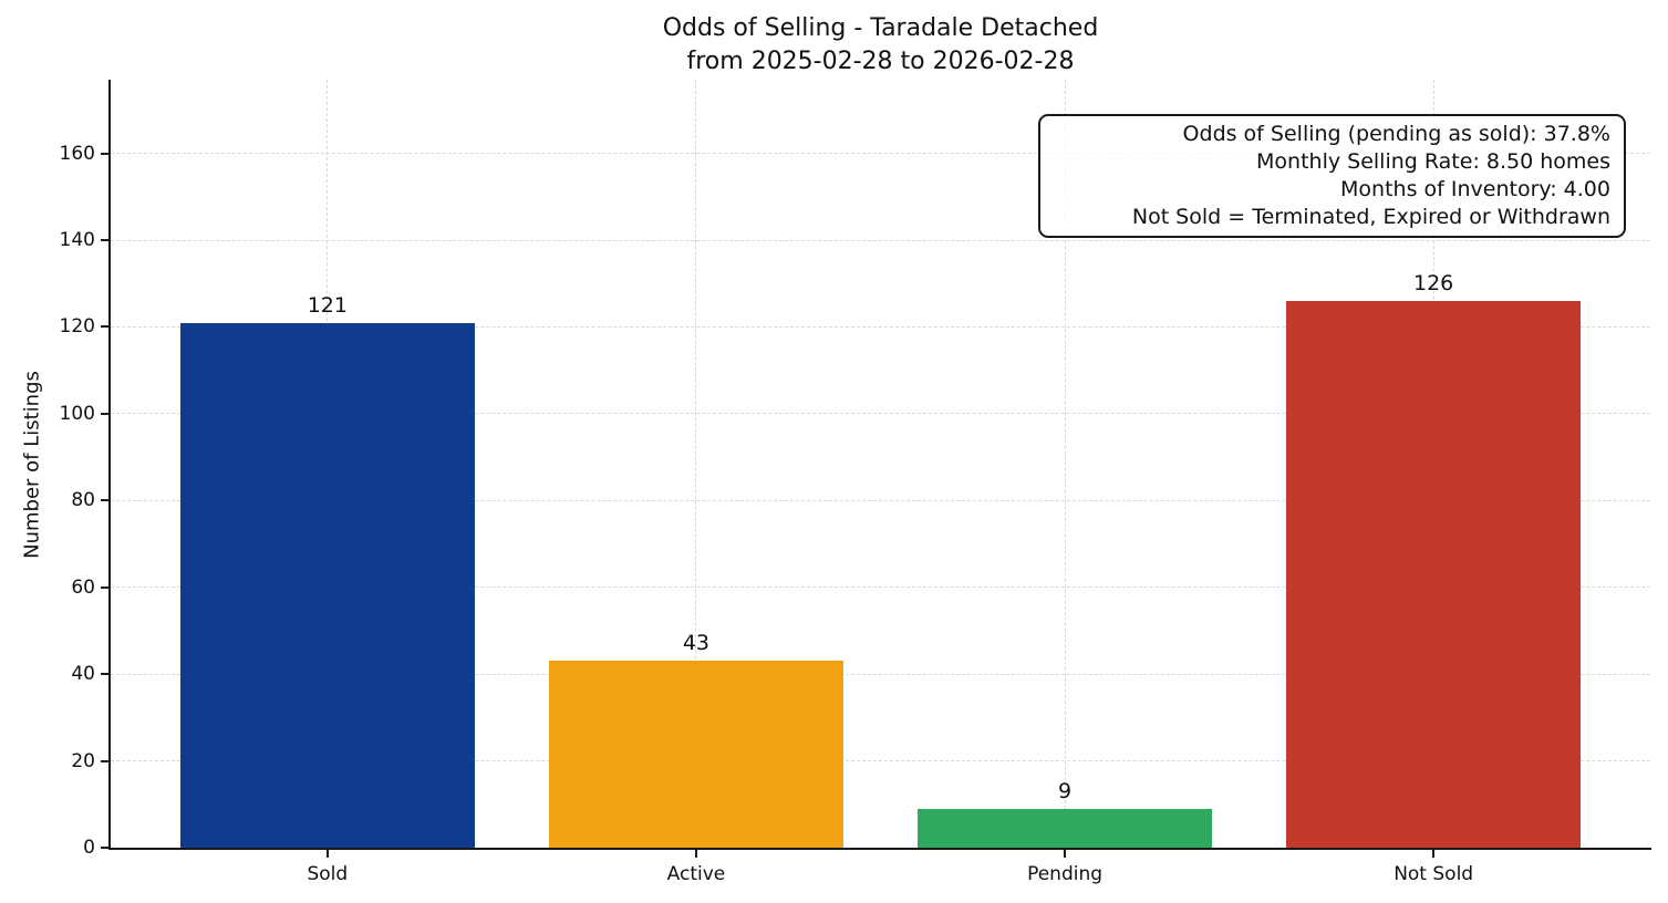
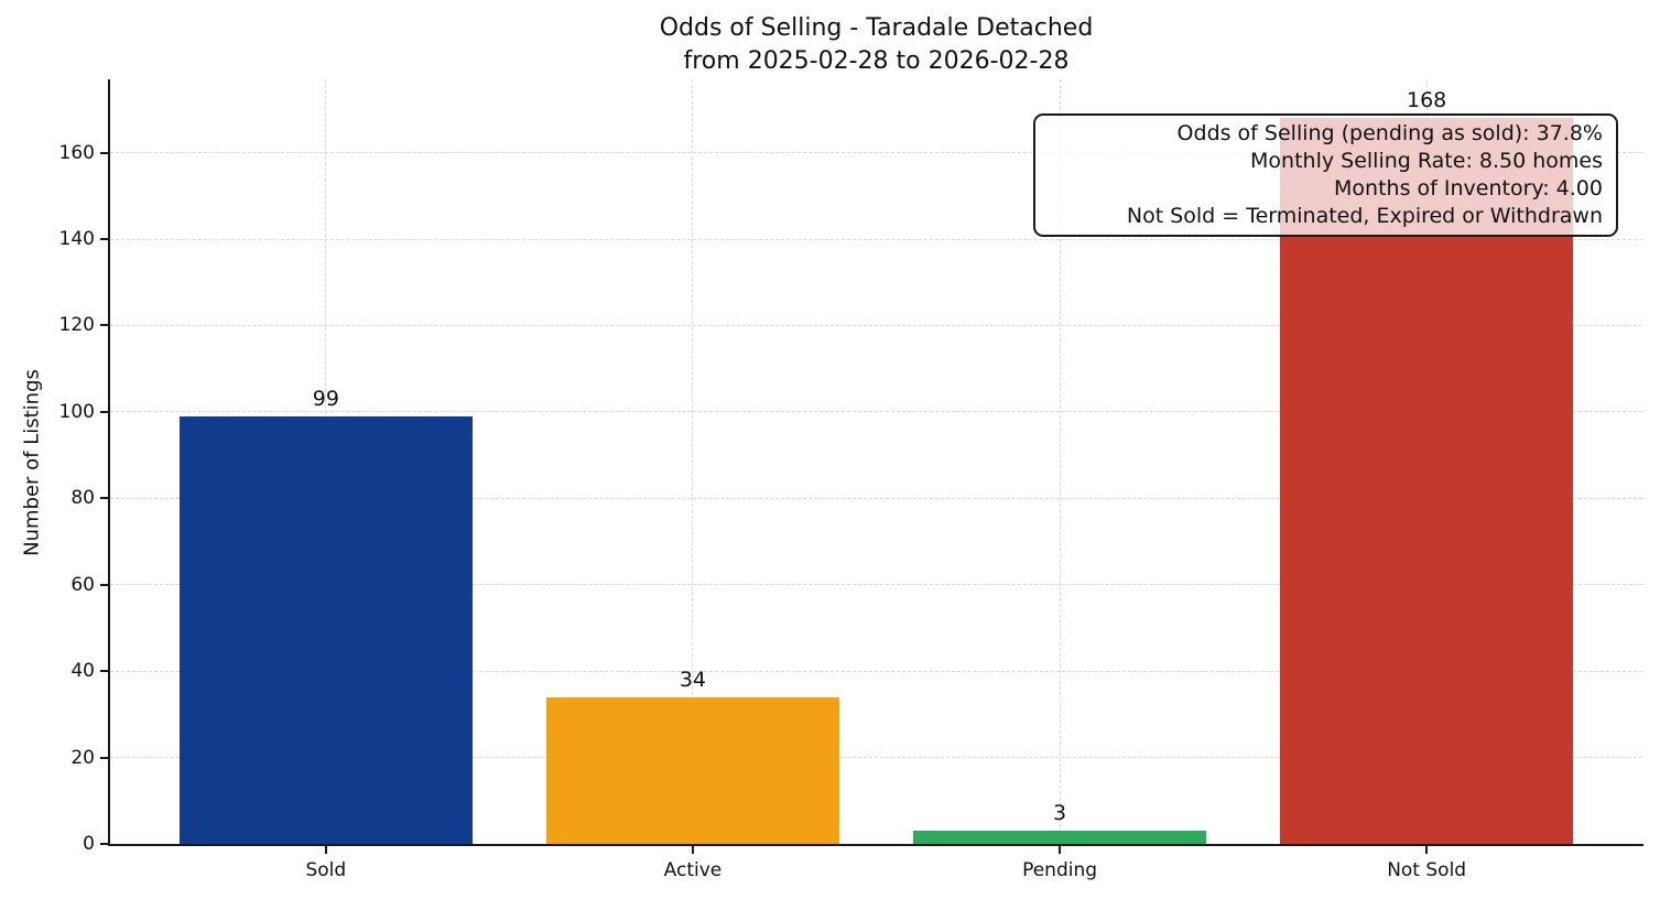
Sold: 121 -> 99
Active: 43 -> 34
Pending: 9 -> 3
Not Sold: 126 -> 168
